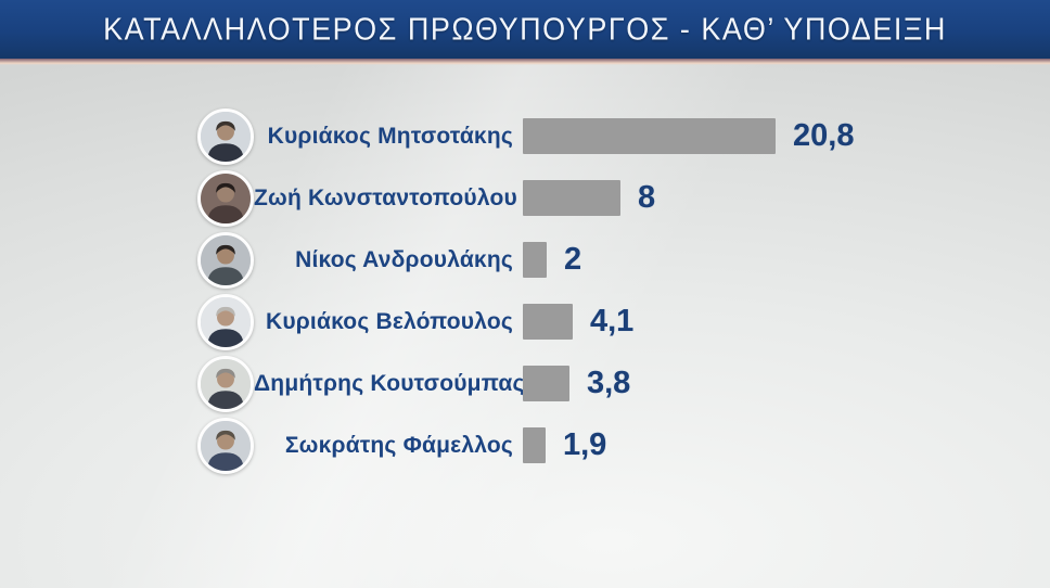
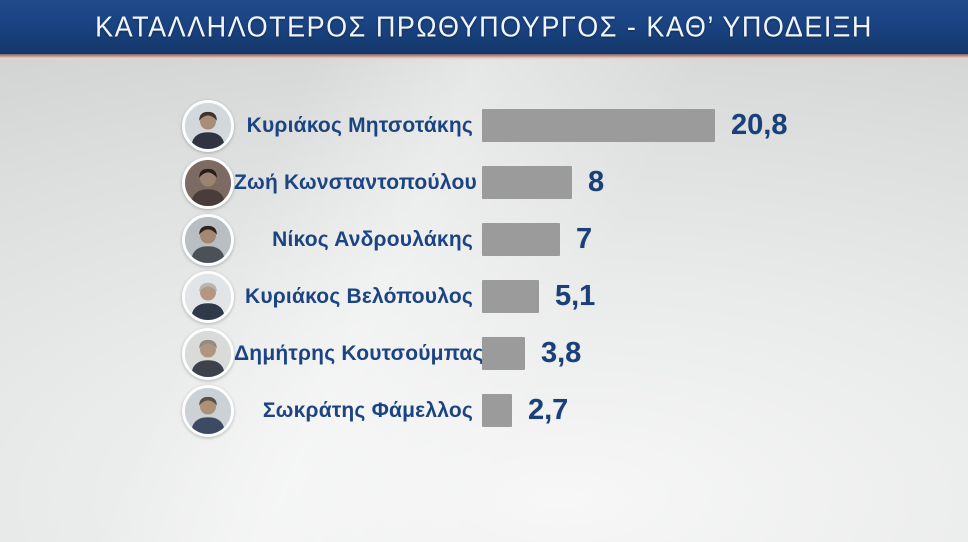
Νίκος Ανδρουλάκης: 2 -> 7
Κυριάκος Βελόπουλος: 4,1 -> 5,1
Σωκράτης Φάμελλος: 1,9 -> 2,7
